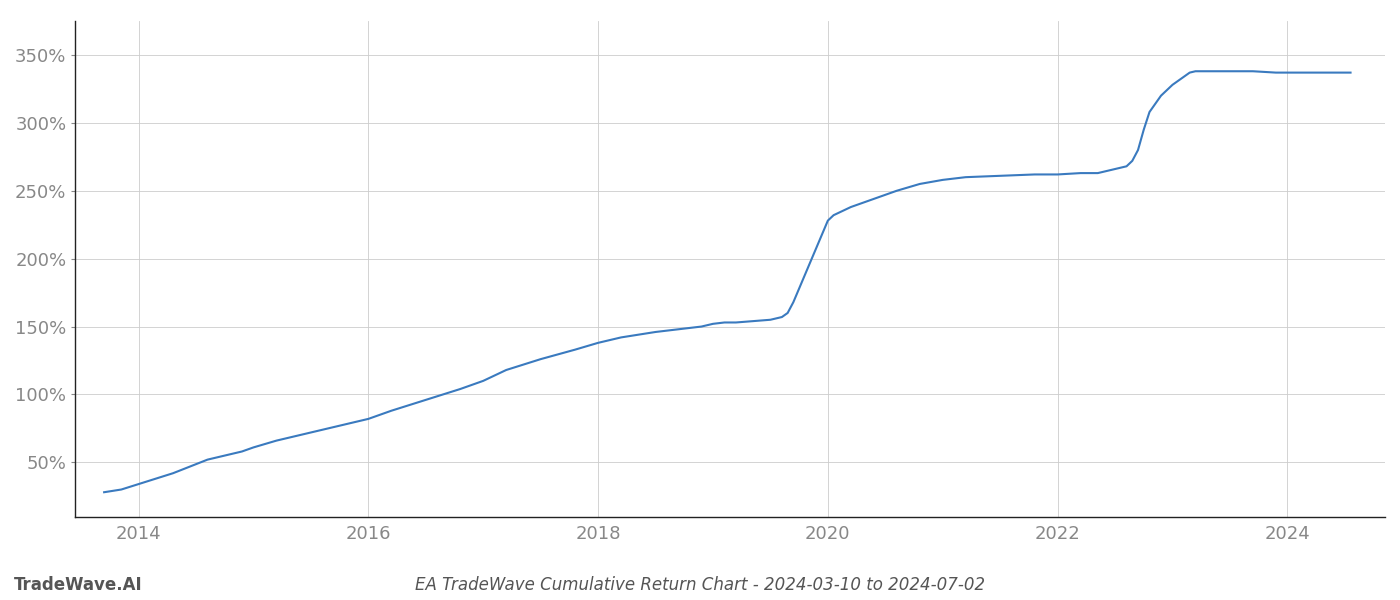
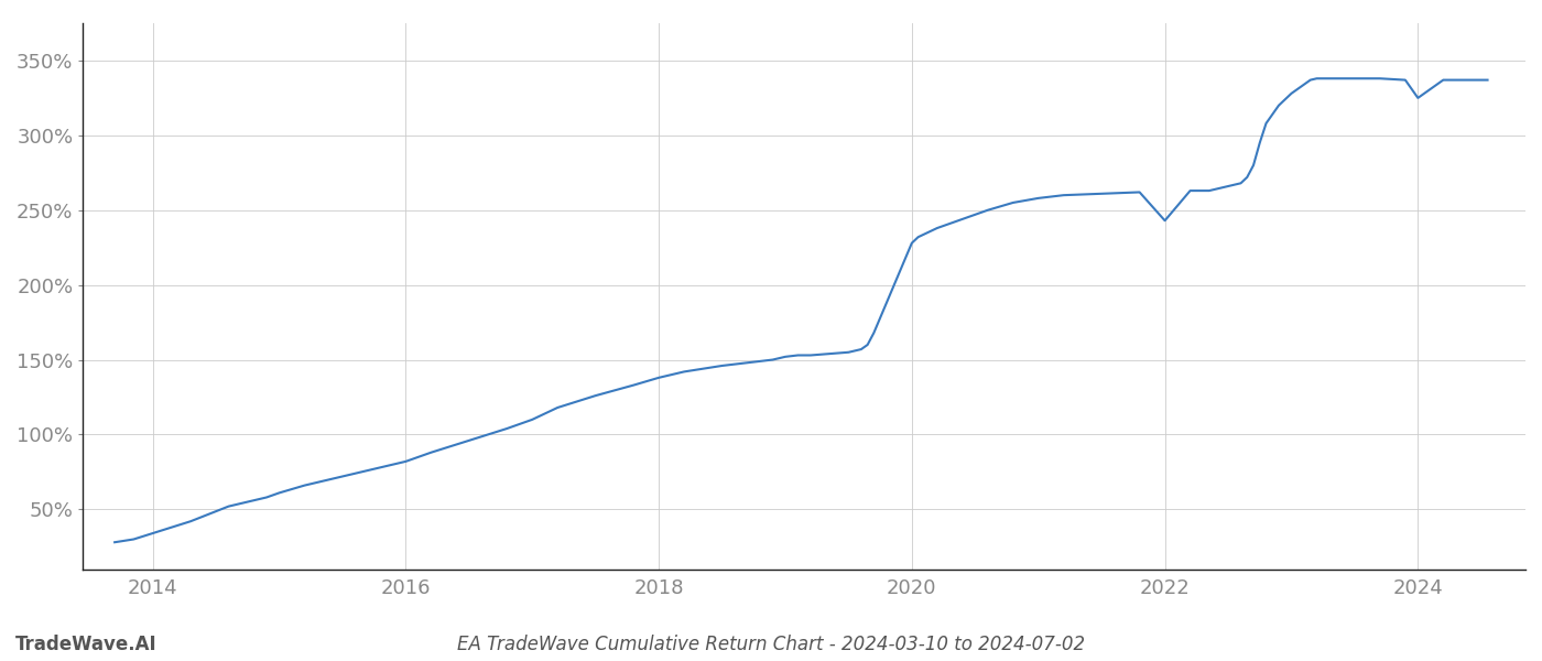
2022: 262% -> 243%
2024: 337% -> 325%
